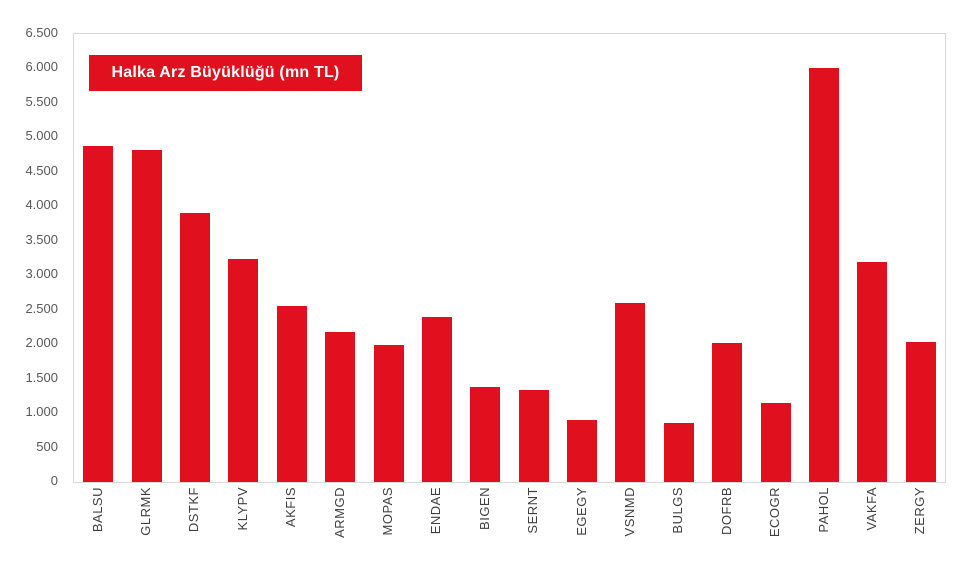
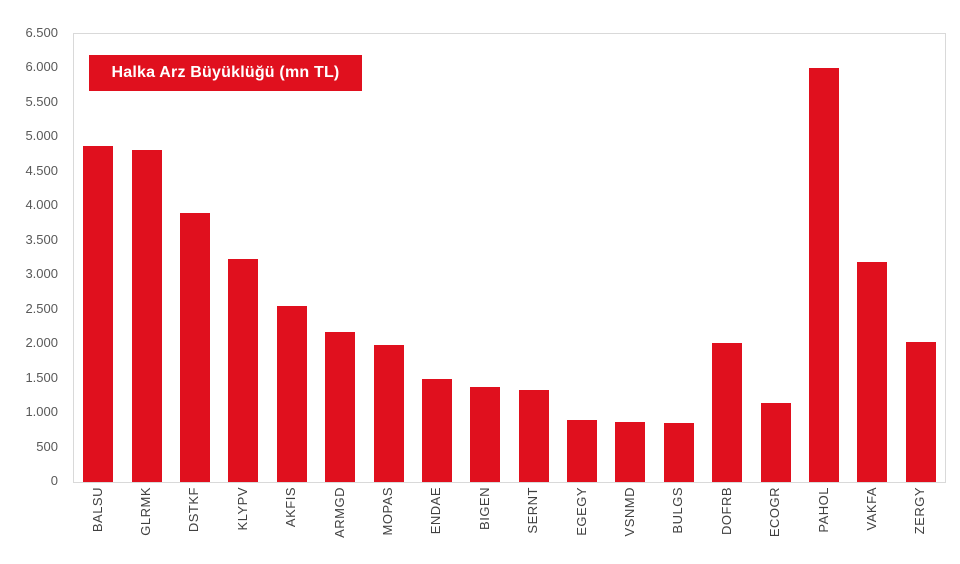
ENDAE: 2400 -> 1500
VSNMD: 2600 -> 900
